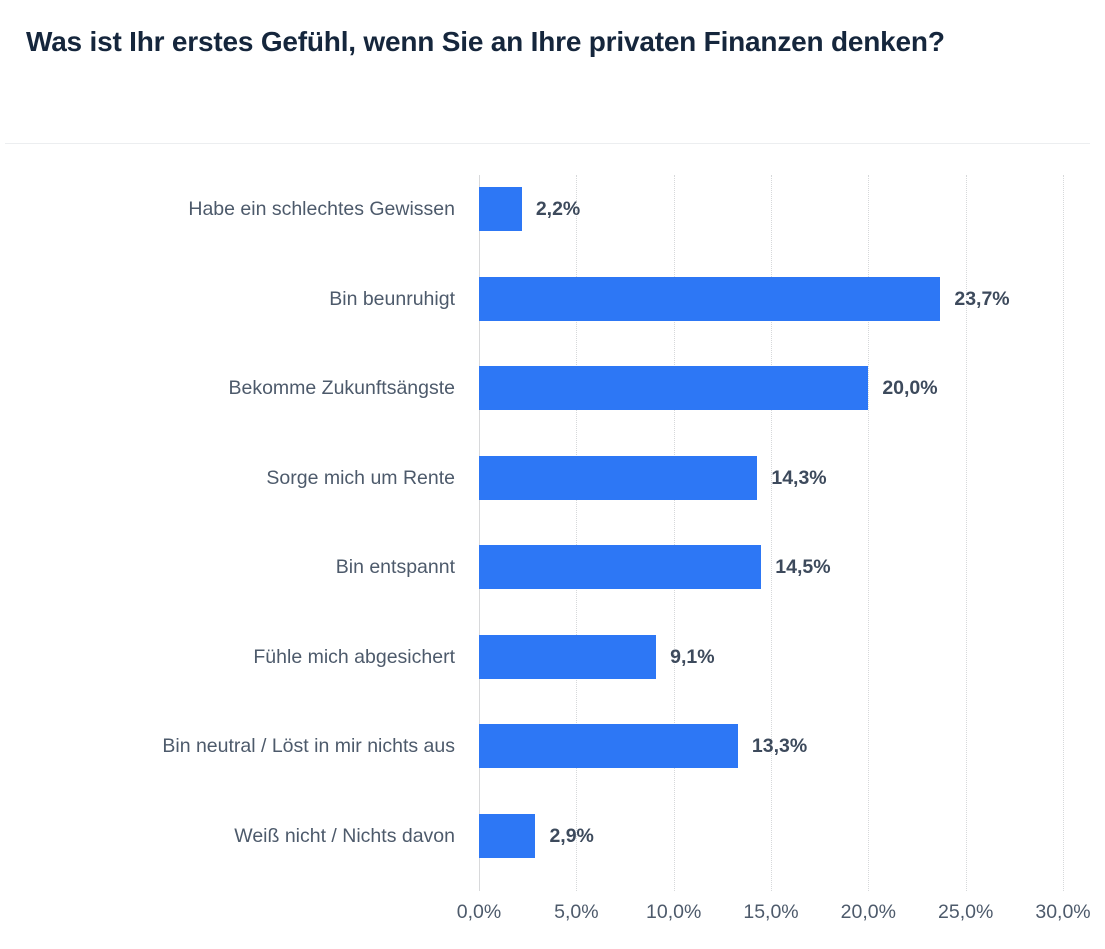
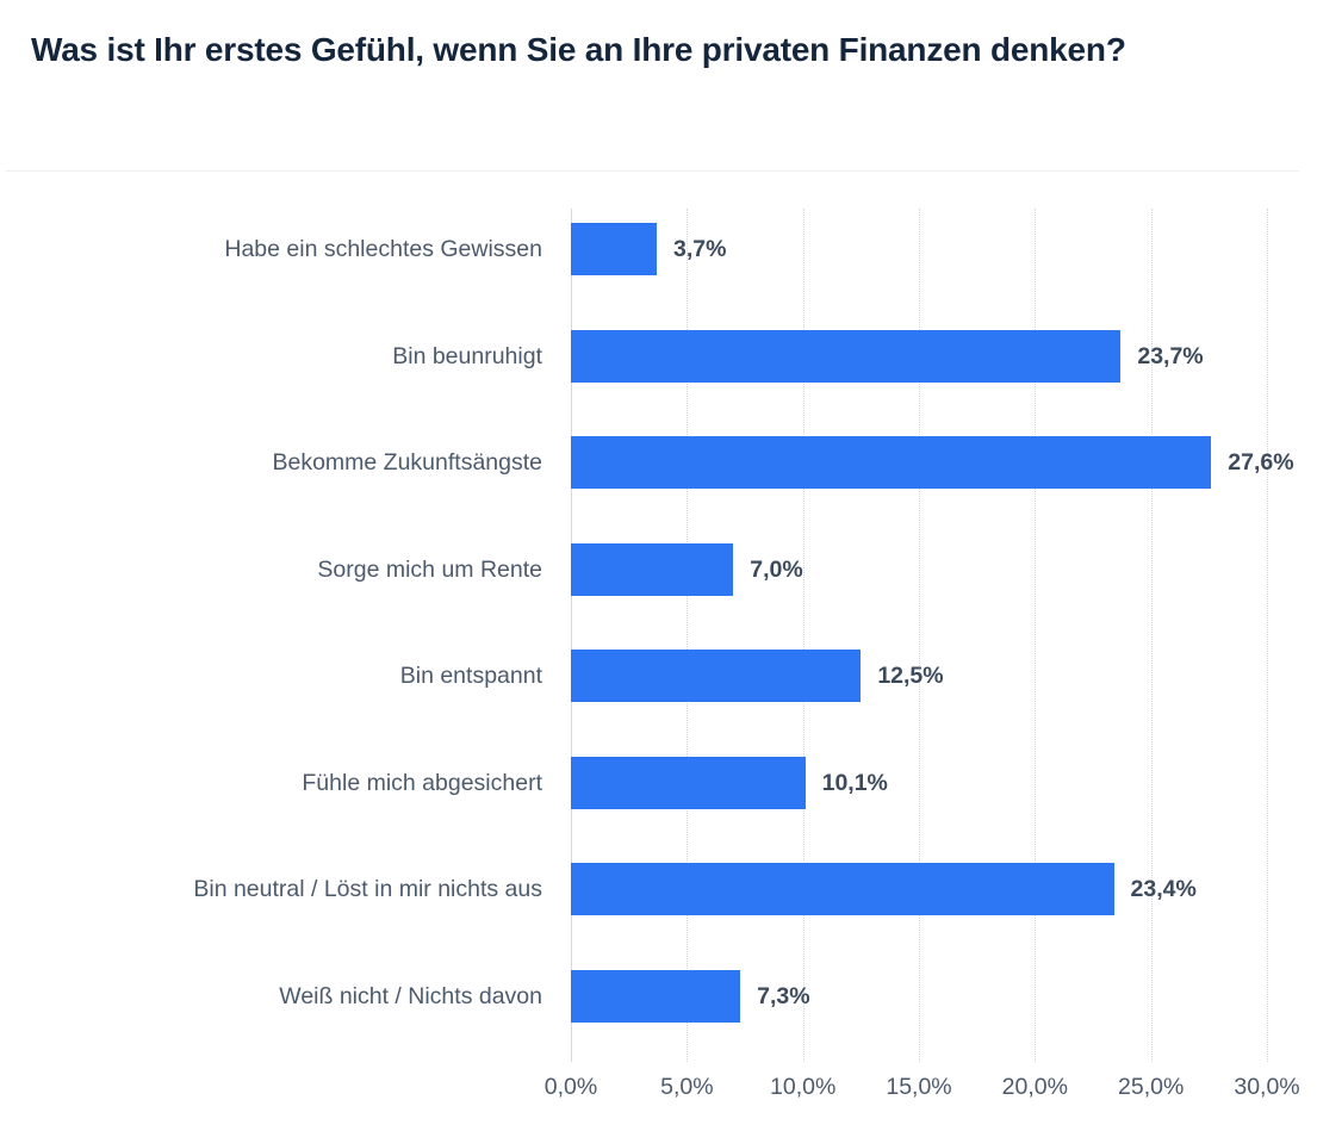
Habe ein schlechtes Gewissen: 2,2% -> 3,7%
Bekomme Zukunftsängste: 20,0% -> 27,6%
Sorge mich um Rente: 14,3% -> 7,0%
Bin entspannt: 14,5% -> 12,5%
Fühle mich abgesichert: 9,1% -> 10,1%
Bin neutral / Löst in mir nichts aus: 13,3% -> 23,4%
Weiß nicht / Nichts davon: 2,9% -> 7,3%
